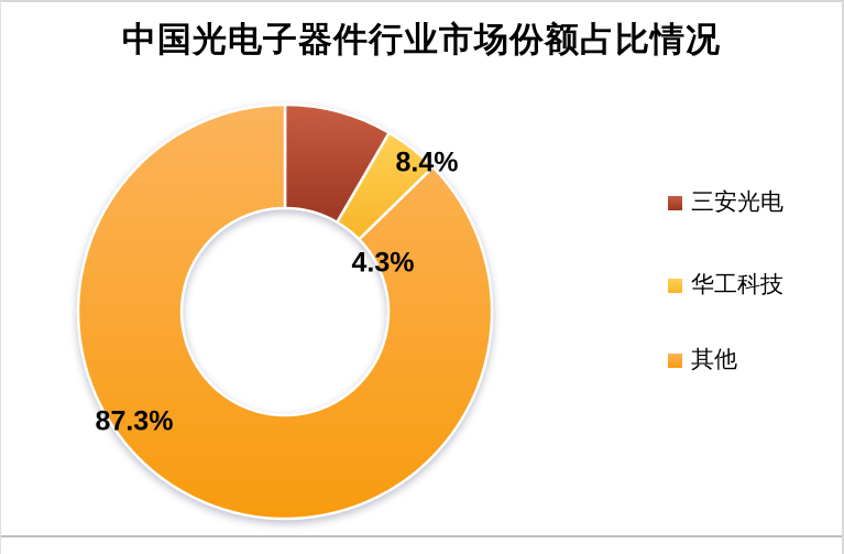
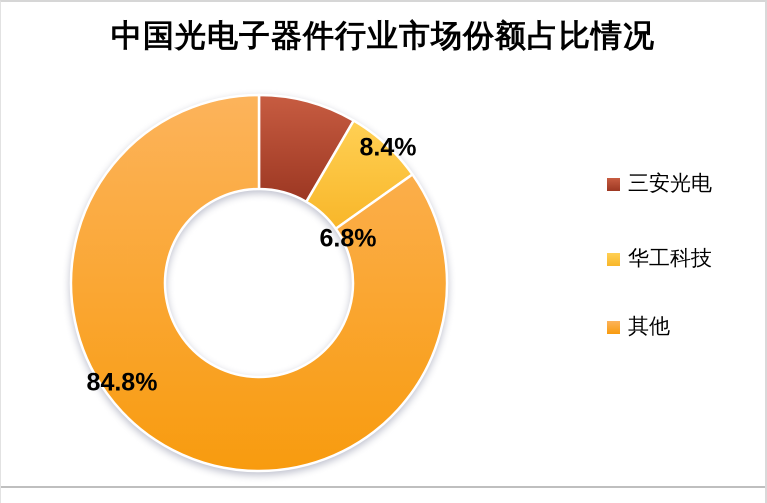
华工科技: 4.3% -> 6.8%
其他: 87.3% -> 84.8%
